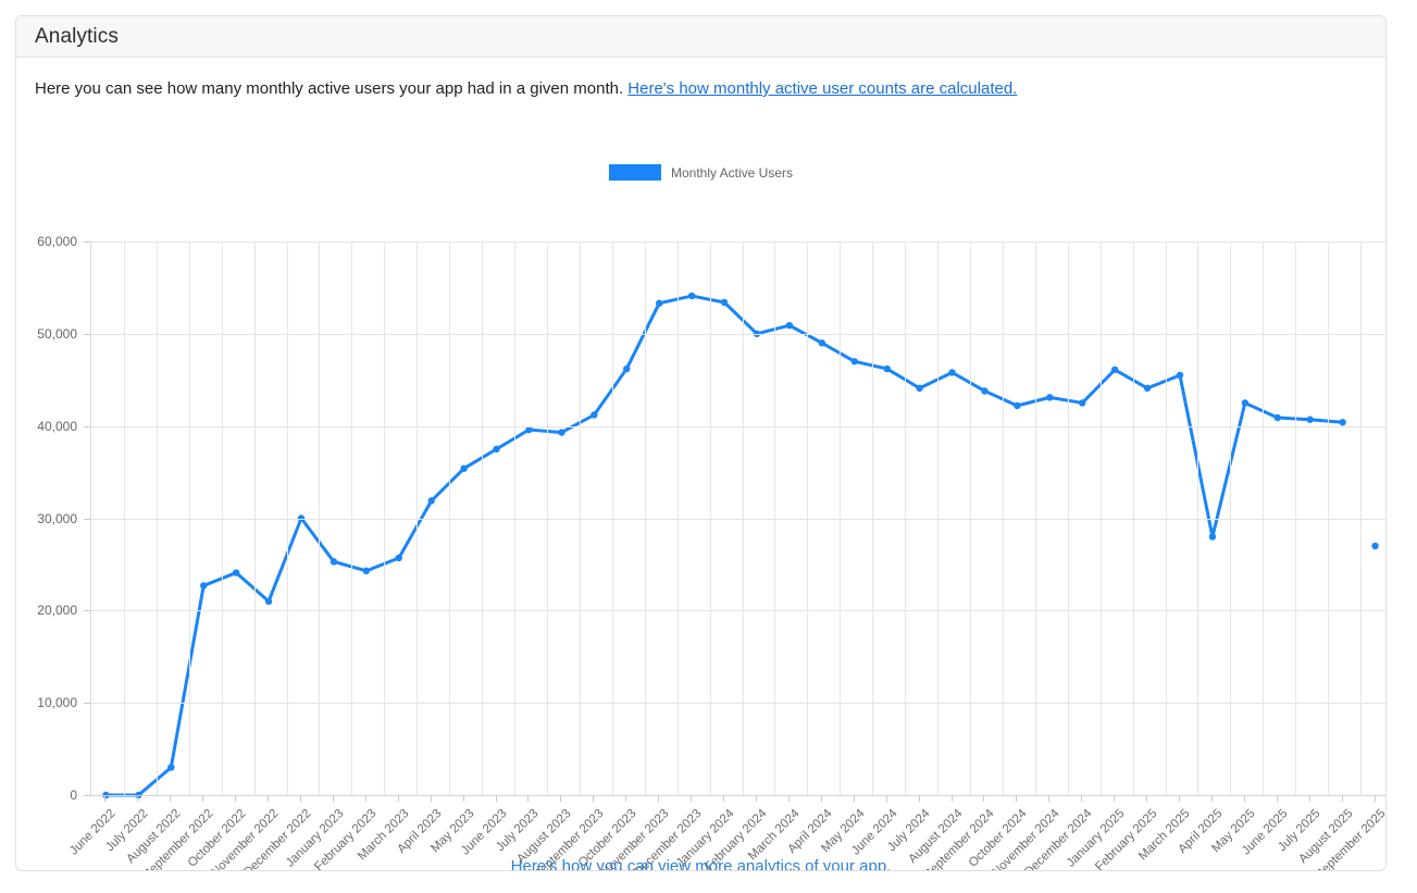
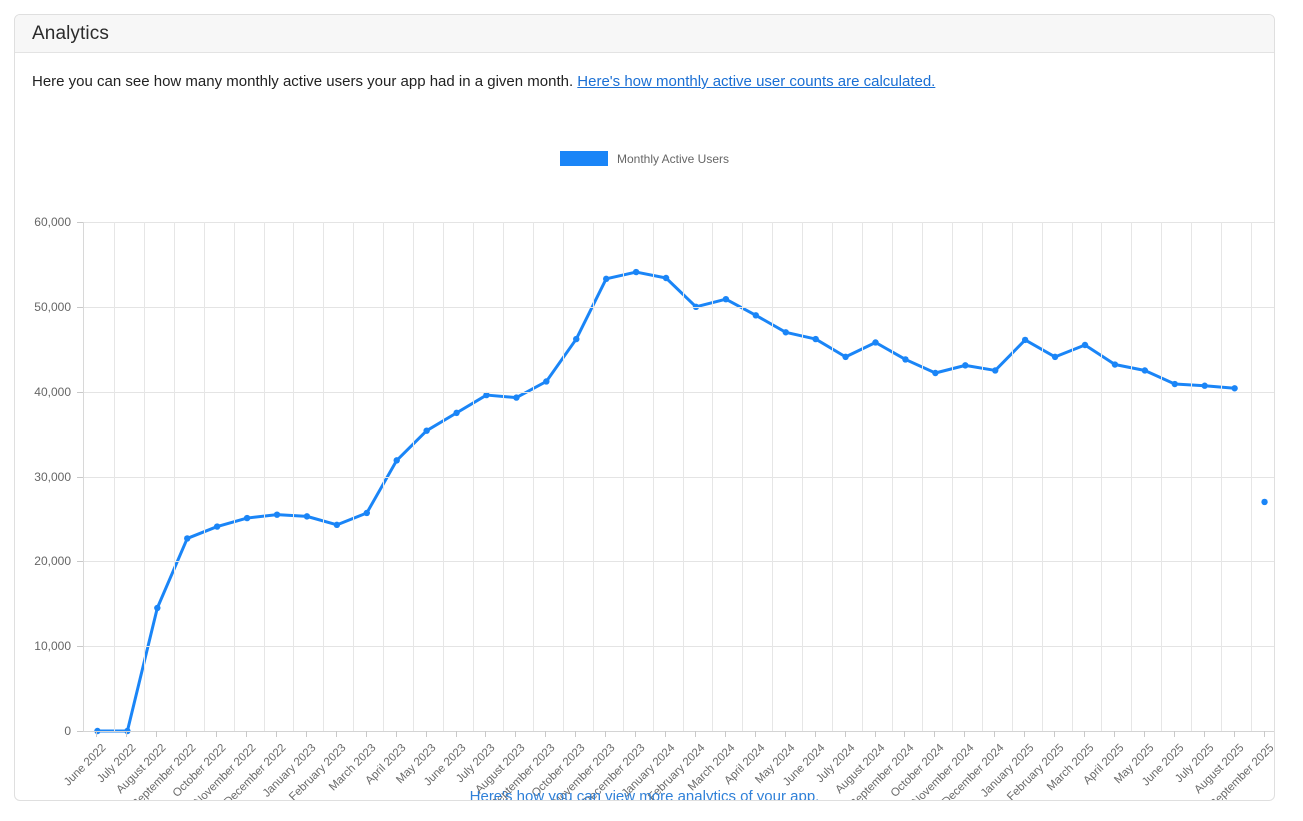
August 2022: 3000 -> 14000
November 2022: 21000 -> 25000
December 2022: 30000 -> 26000
April 2025: 28000 -> 43000
